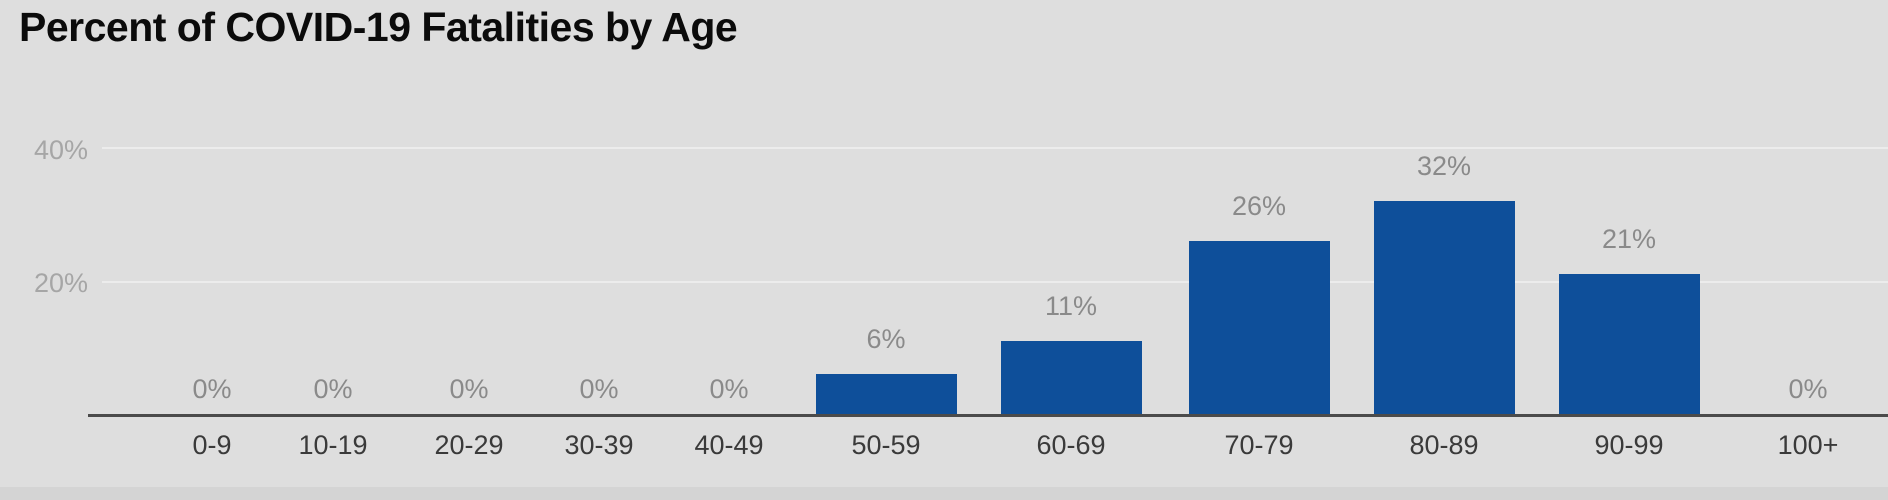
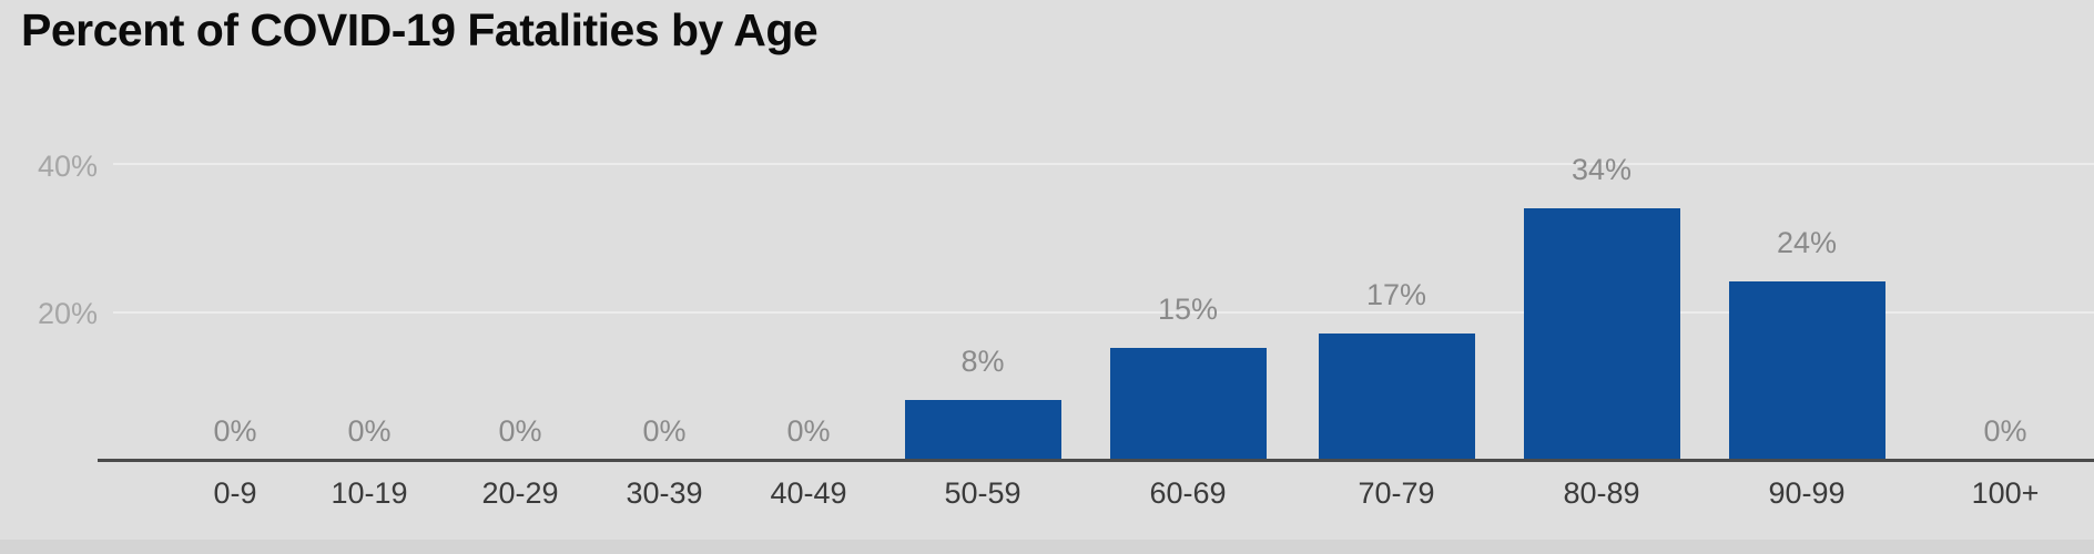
50-59: 6% -> 8%
60-69: 11% -> 15%
70-79: 26% -> 17%
80-89: 32% -> 34%
90-99: 21% -> 24%
